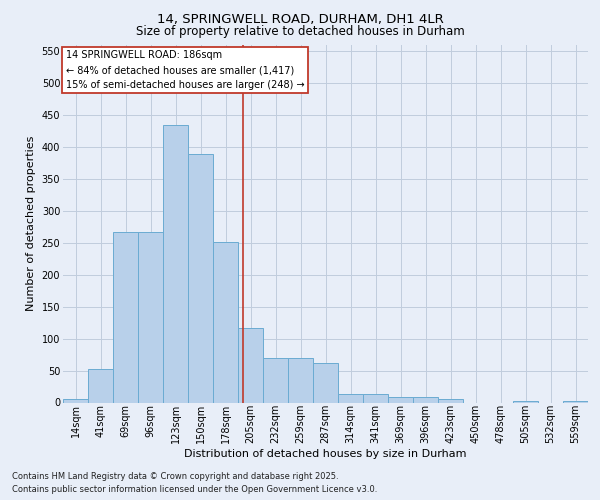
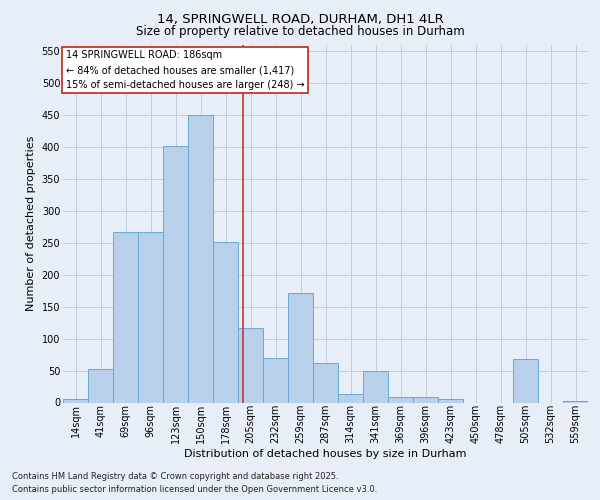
123sqm: 435 -> 402
150sqm: 390 -> 450
259sqm: 70 -> 172
341sqm: 13 -> 50
505sqm: 3 -> 68
